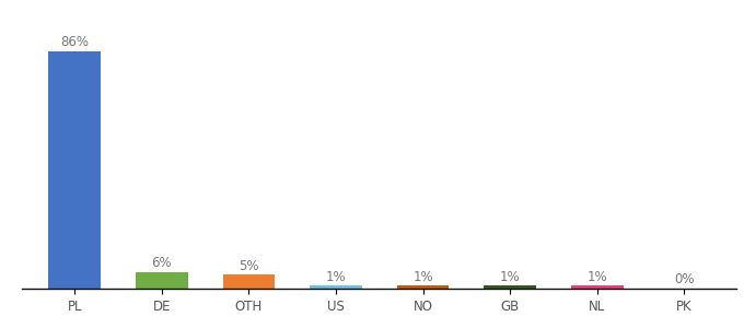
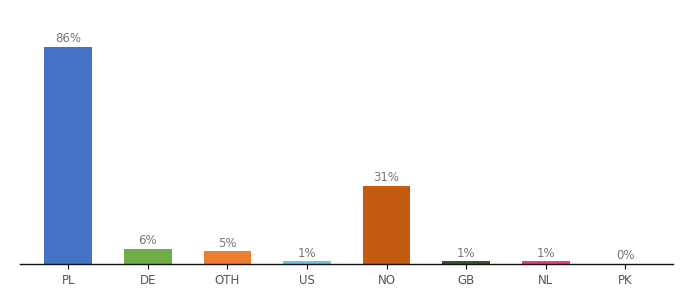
NO: 1% -> 31%
